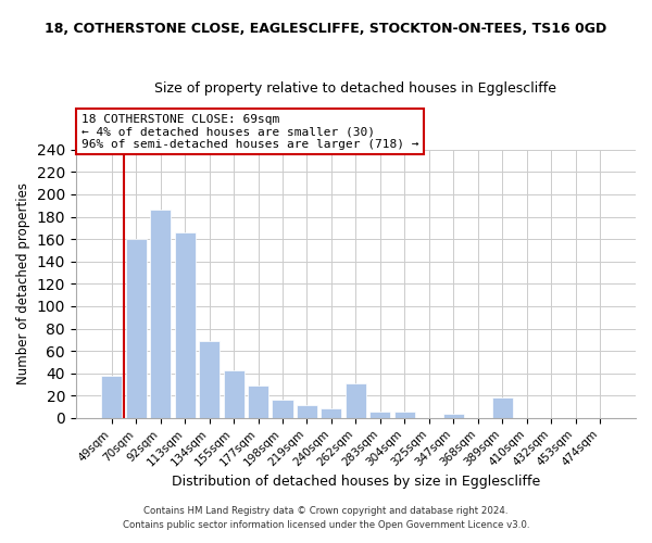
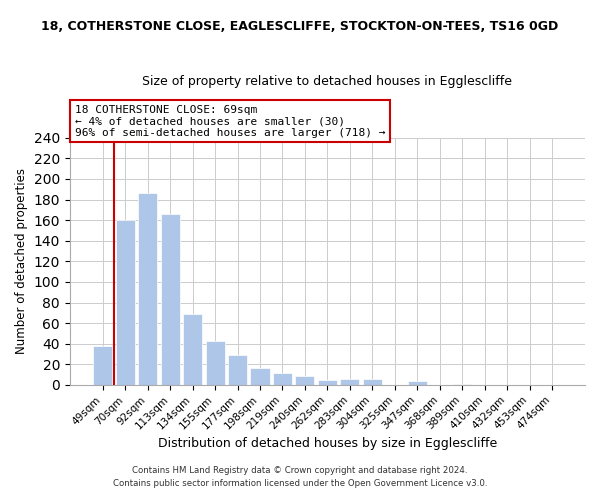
262sqm: 31 -> 5
389sqm: 18 -> 1
